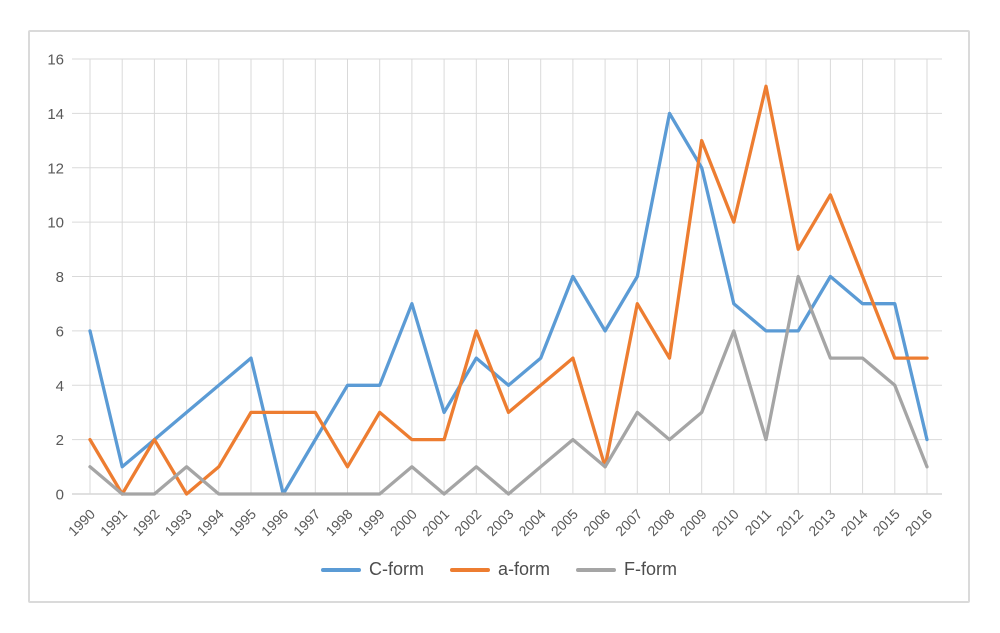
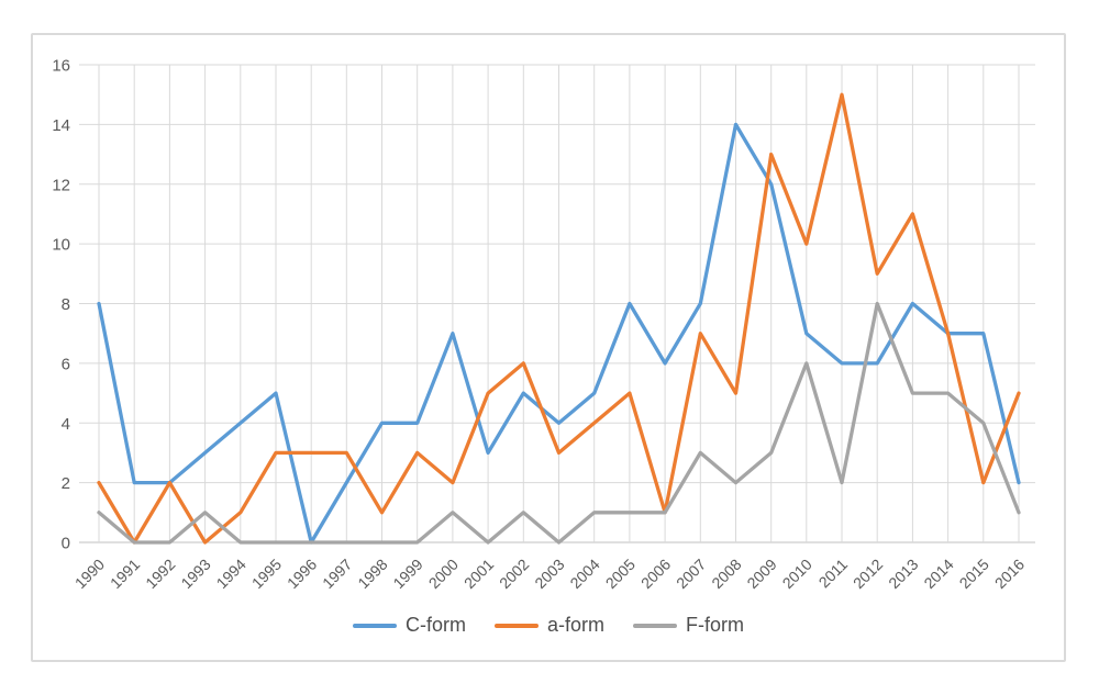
C-form/1990: 6 -> 8
C-form/1991: 1 -> 2
a-form/2001: 2 -> 5
F-form/2005: 2 -> 1
a-form/2014: 8 -> 7
a-form/2015: 5 -> 2
